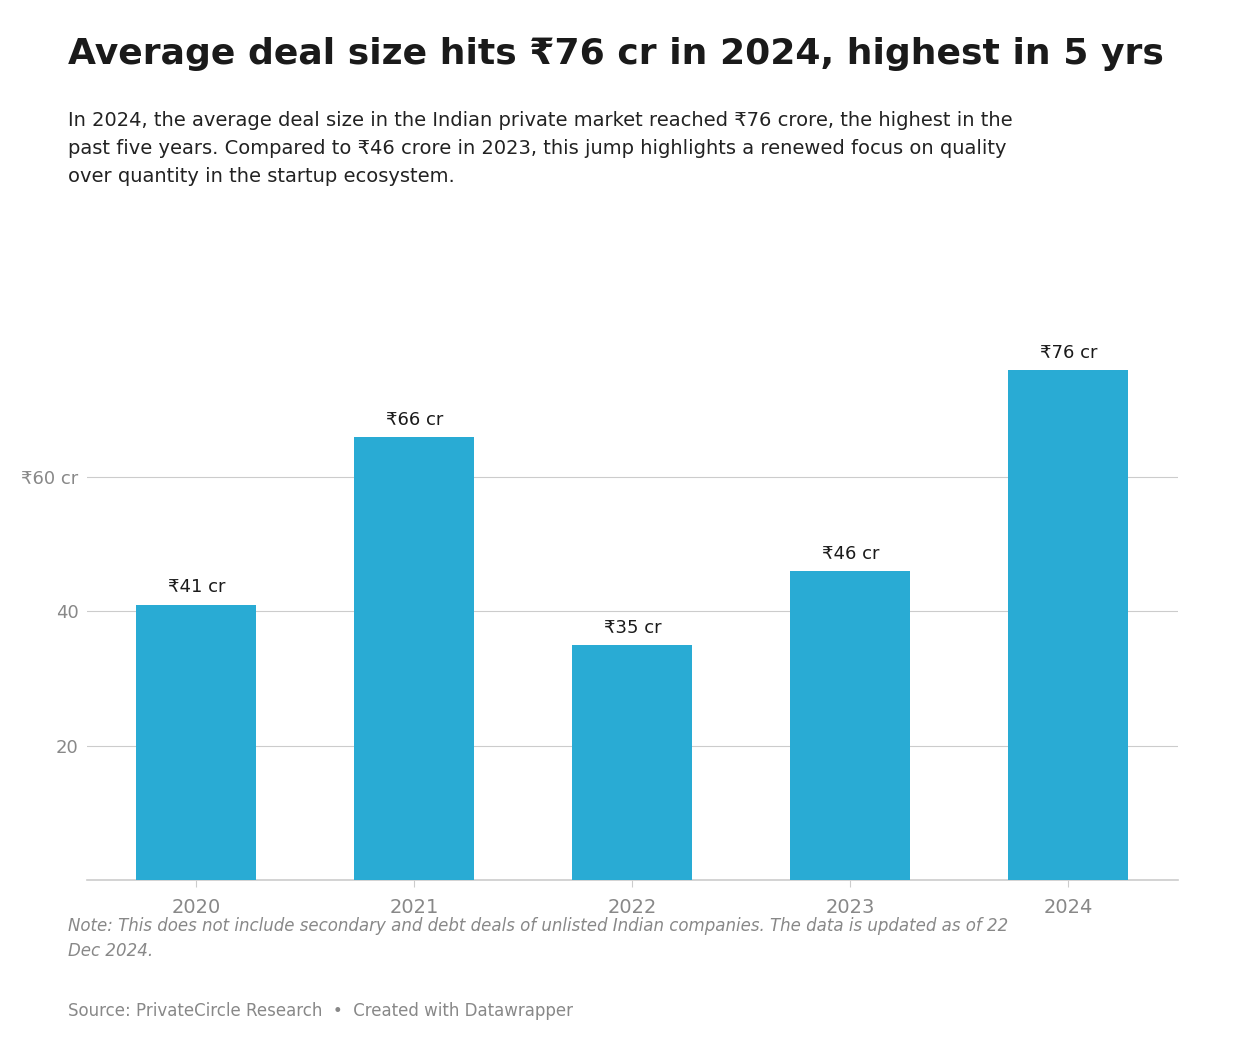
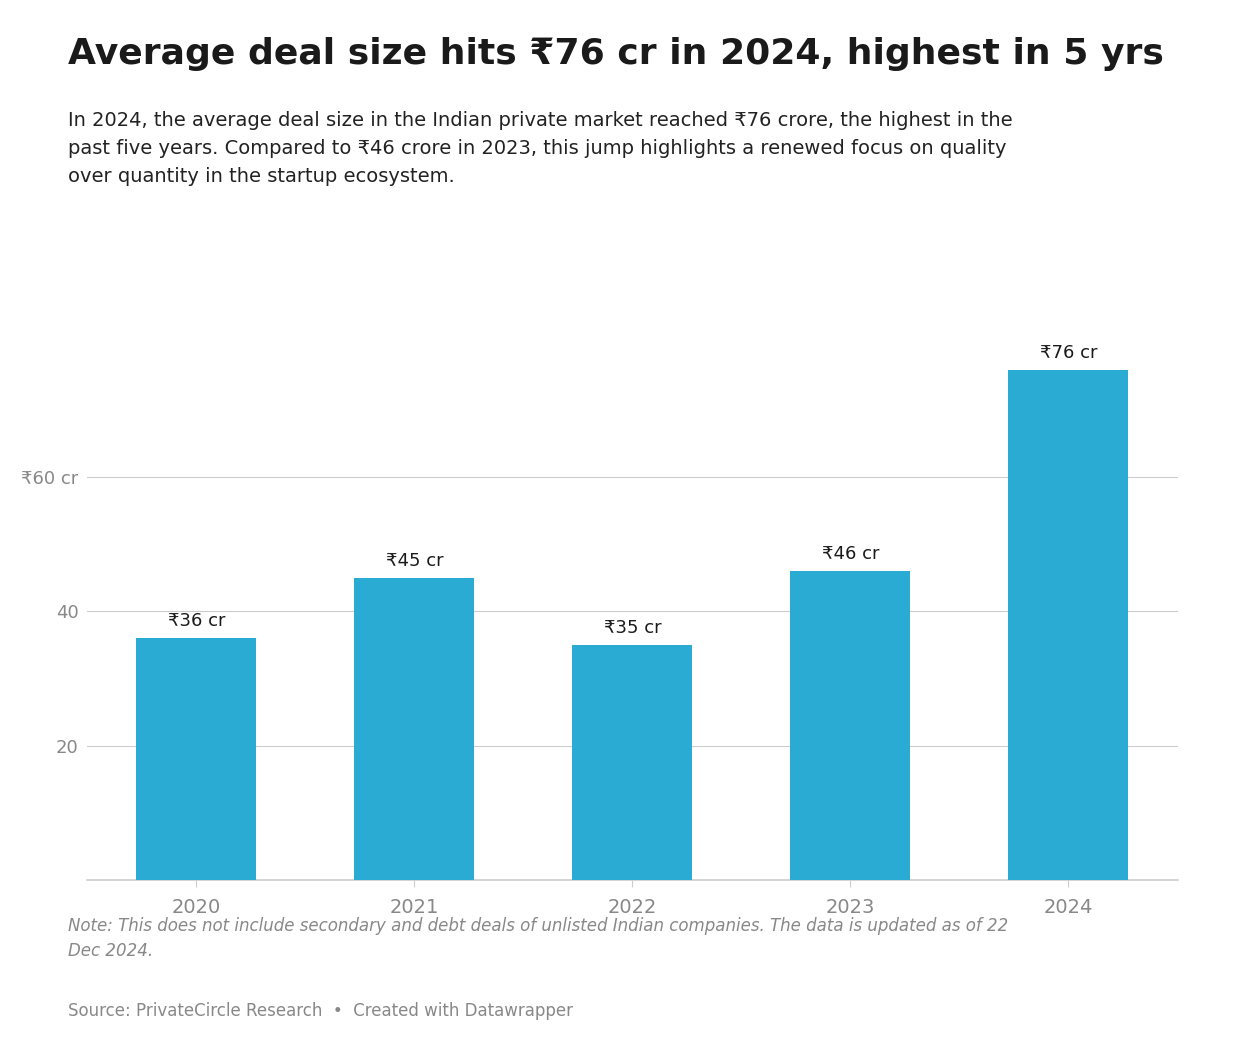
2020: ₹41 -> ₹36
2021: ₹66 -> ₹45
